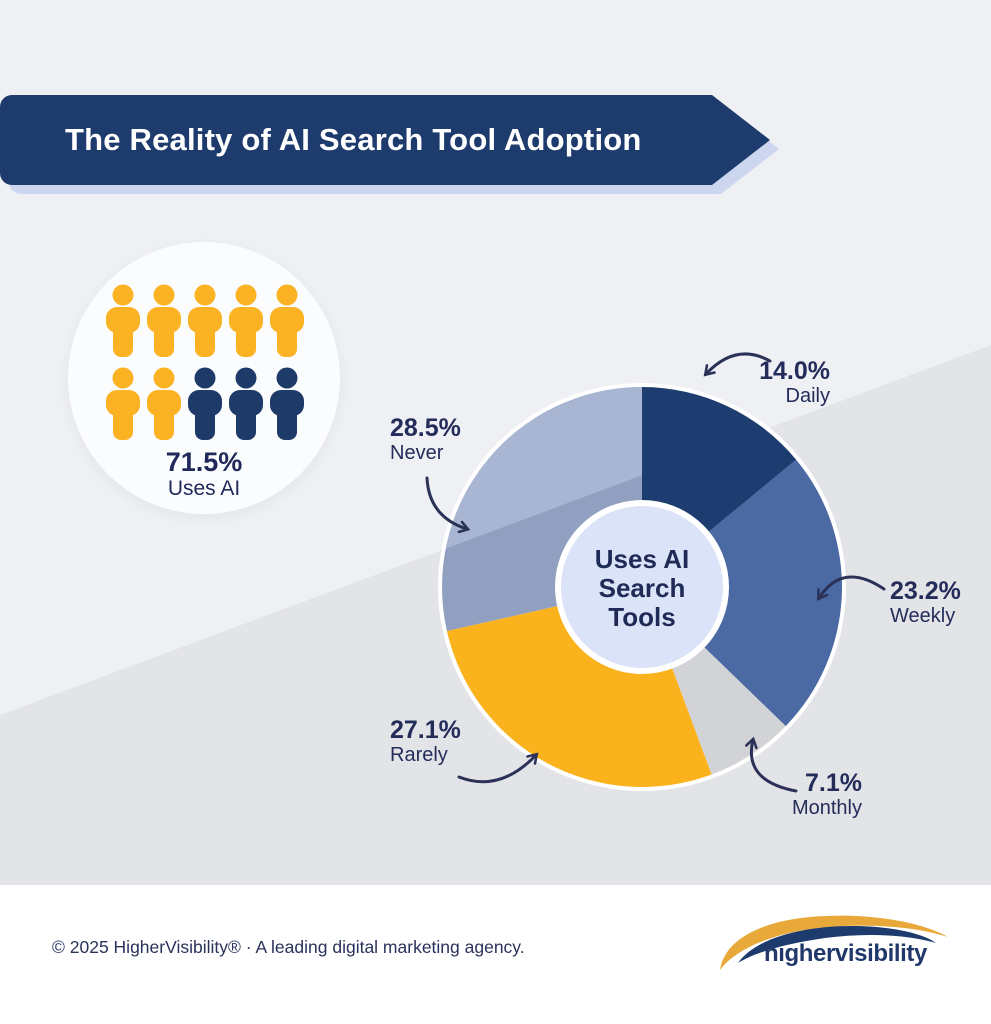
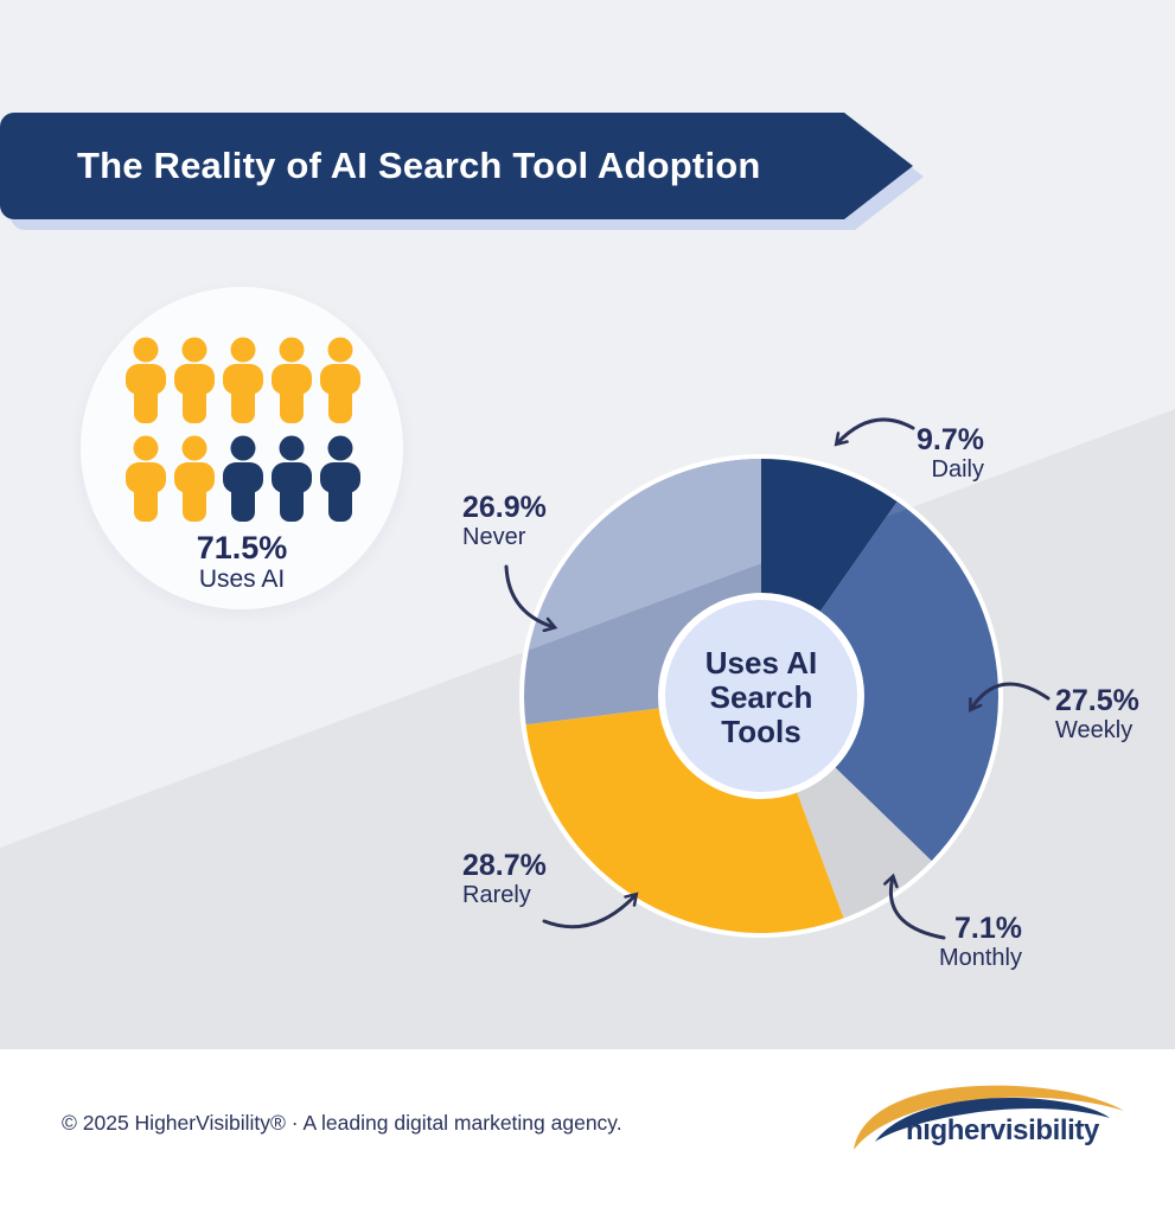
Daily: 14.0% -> 9.7%
Weekly: 23.2% -> 27.5%
Rarely: 27.1% -> 28.7%
Never: 28.5% -> 26.9%
